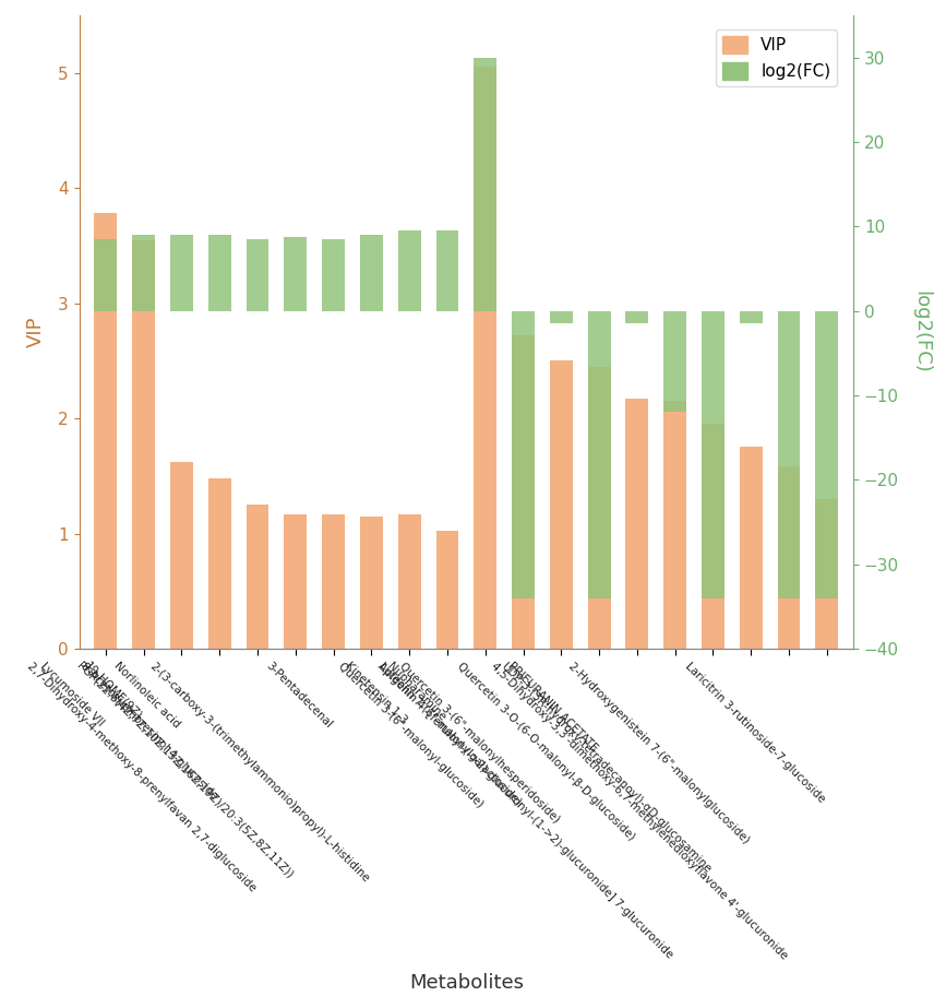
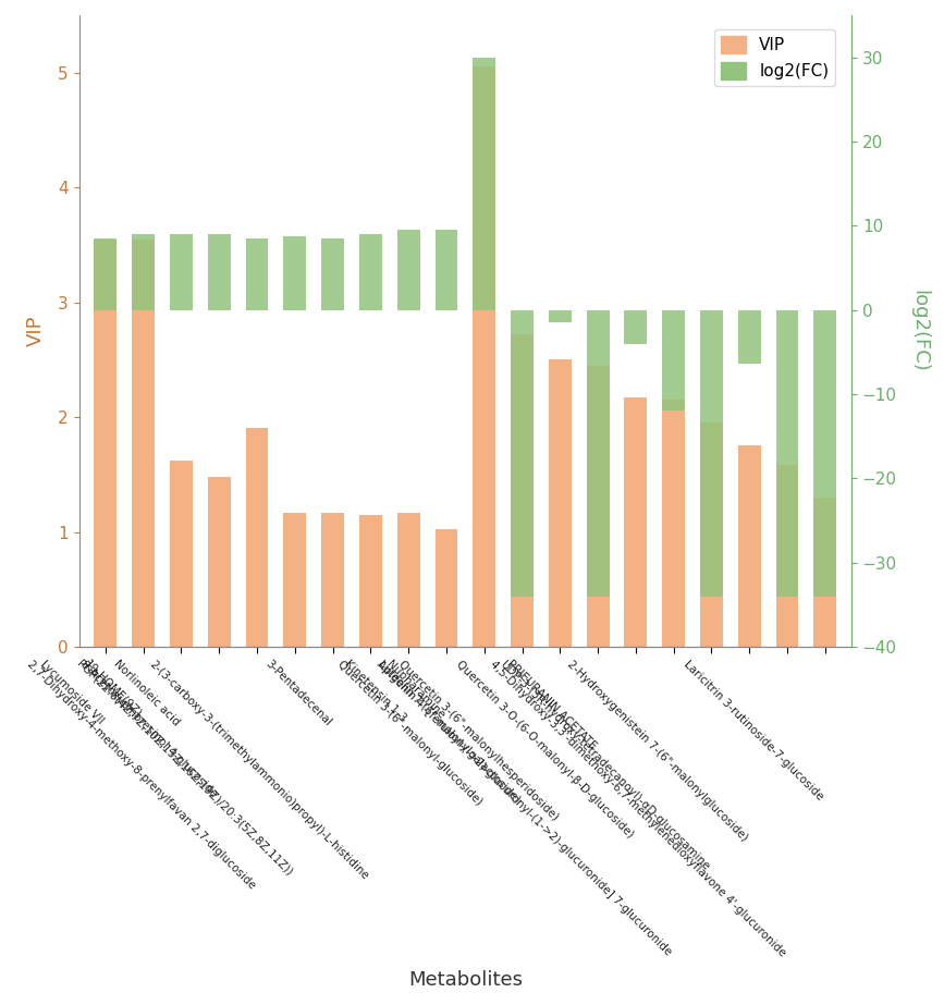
VIP/Lycumoside VII: 3.78 -> 3.55
VIP/2,7-Dihydroxy-4-methoxy-8-prenylfavan 2,7-diglucoside: 1.25 -> 1.91
log2(FC)/Quercetin 3-O-(6-O-malonyl-β-D-glucoside): -1.5 -> -4.0
log2(FC)/2-Hydroxygenistein 7-(6"-malonylglucoside): -1.5 -> -6.4
